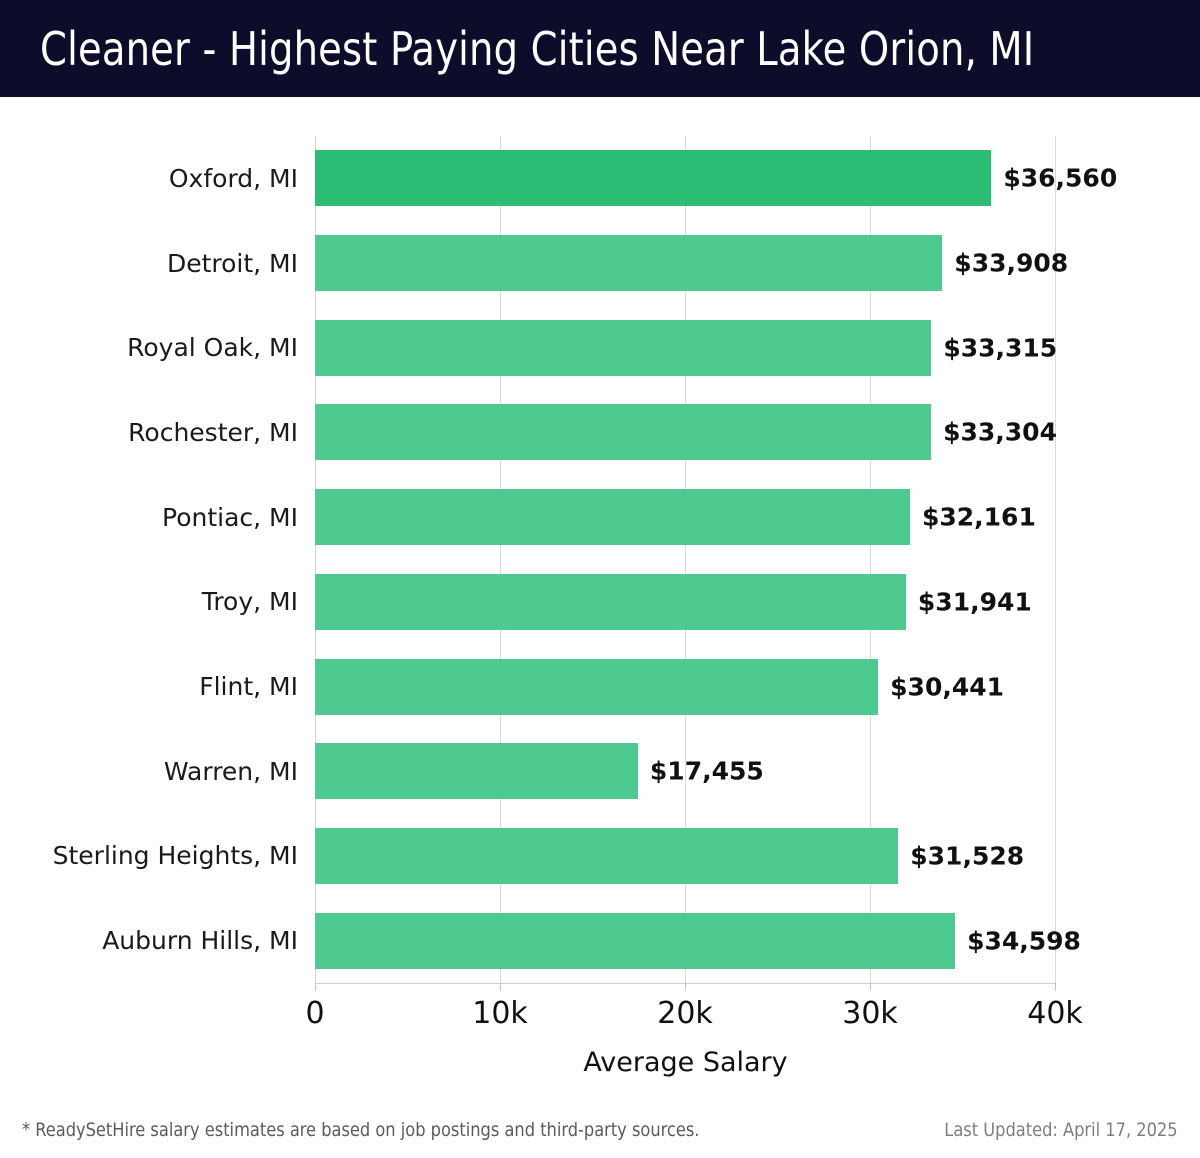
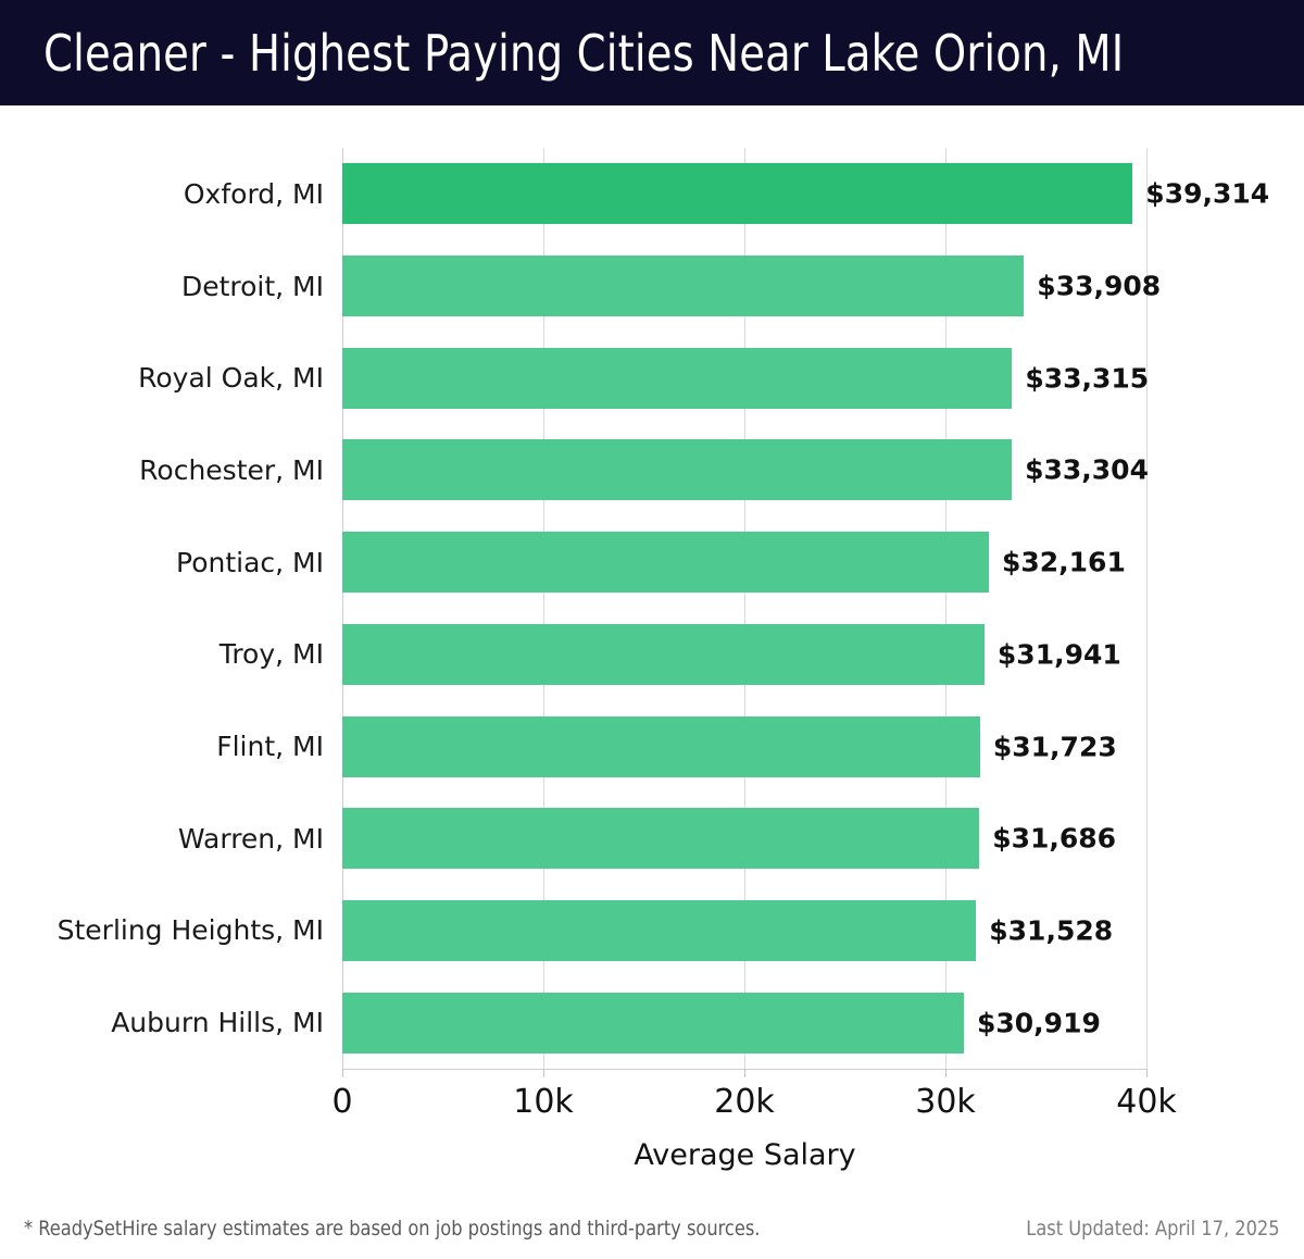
Oxford, MI: $36,560 -> $39,314
Flint, MI: $30,441 -> $31,723
Warren, MI: $17,455 -> $31,686
Auburn Hills, MI: $34,598 -> $30,919
